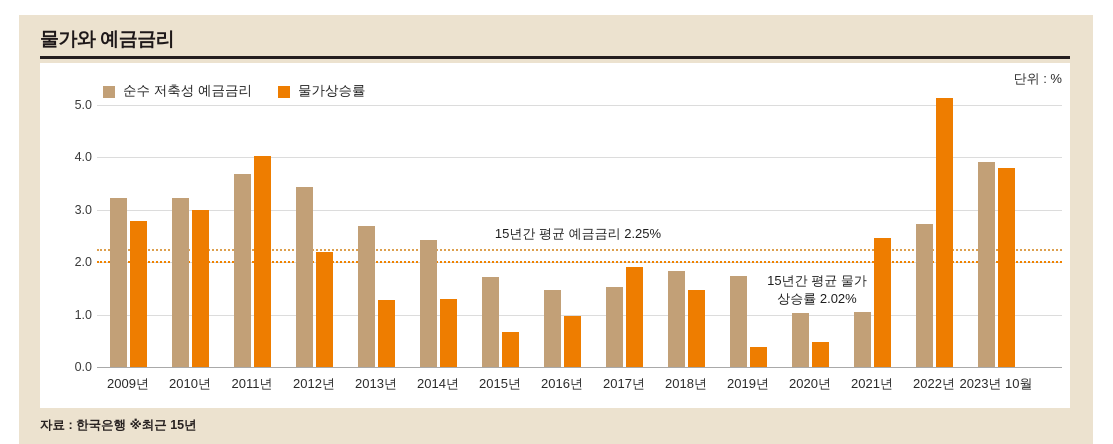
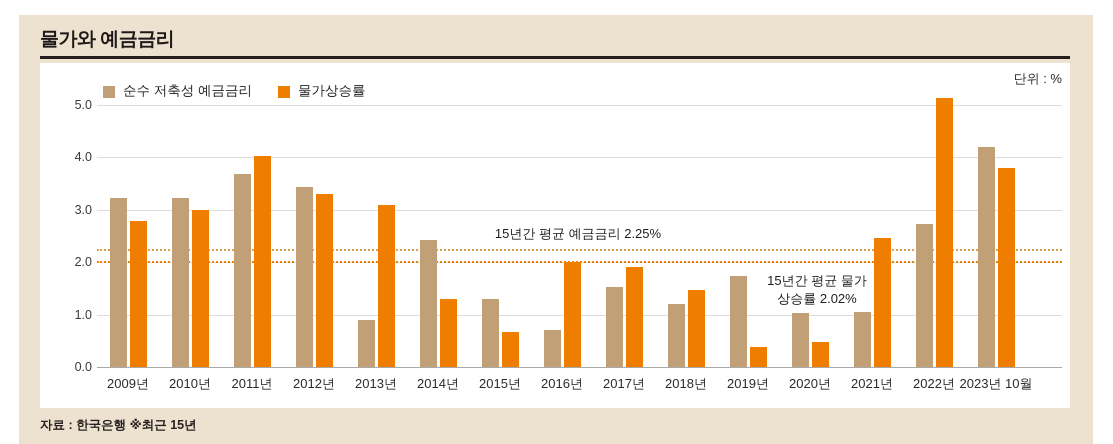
물가상승률/2012년: 2.2 -> 3.3
순수 저축성 예금금리/2013년: 2.7 -> 0.9
물가상승률/2013년: 1.3 -> 3.1
순수 저축성 예금금리/2015년: 1.7 -> 1.3
순수 저축성 예금금리/2016년: 1.5 -> 0.7
물가상승률/2016년: 1.0 -> 2.0
순수 저축성 예금금리/2018년: 1.8 -> 1.2
순수 저축성 예금금리/2023년 10월: 3.9 -> 4.2
